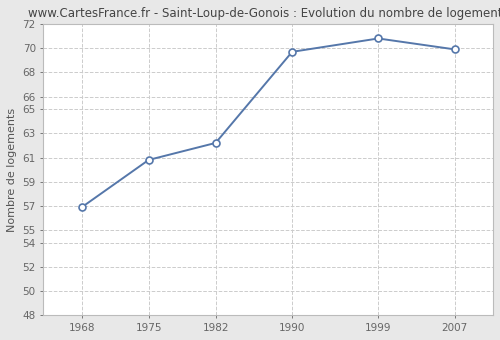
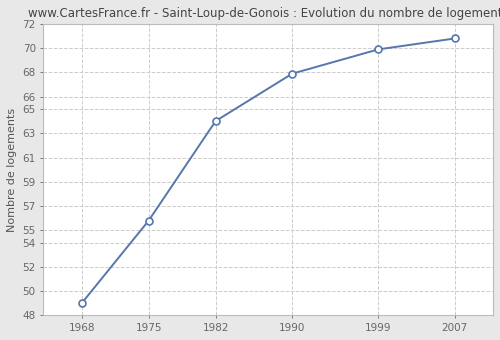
1968: 56.9 -> 49.0
1975: 60.8 -> 55.8
1982: 62.2 -> 64.0
1990: 69.7 -> 67.9
1999: 70.8 -> 69.9
2007: 69.9 -> 70.8
